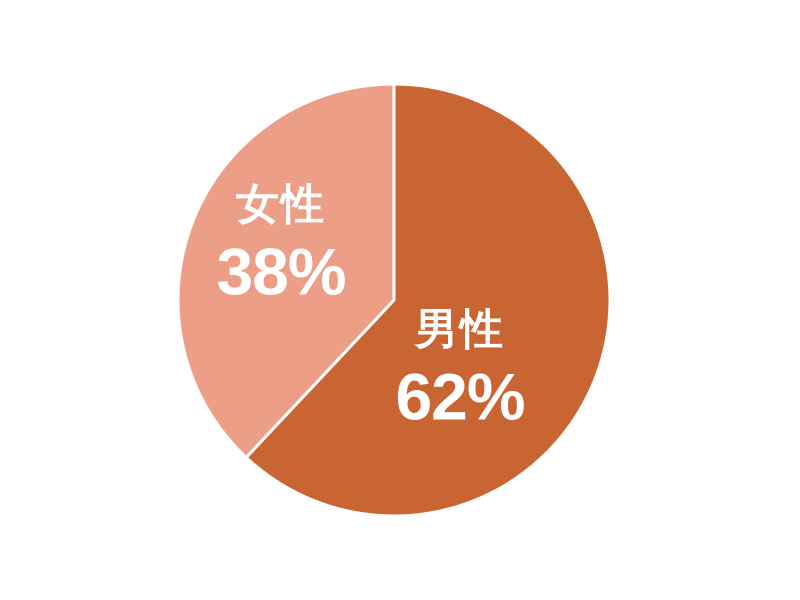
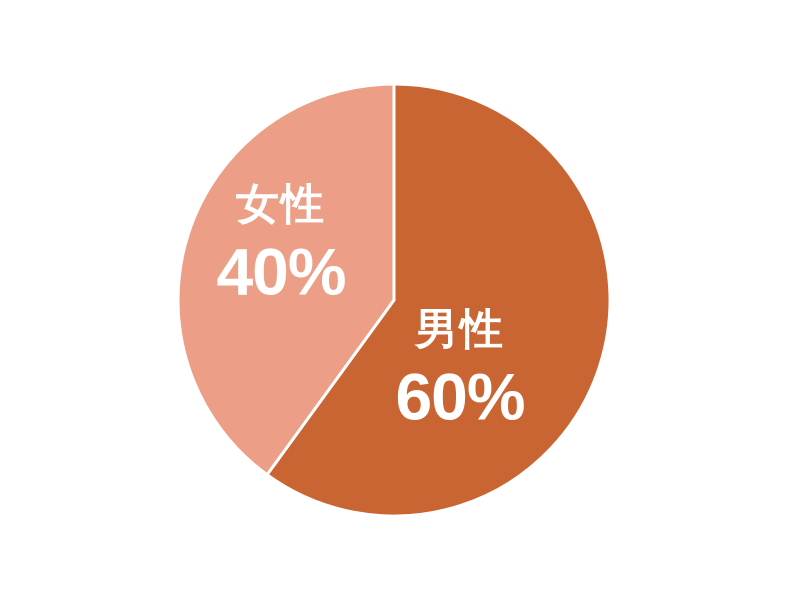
男性: 62% -> 60%
女性: 38% -> 40%
